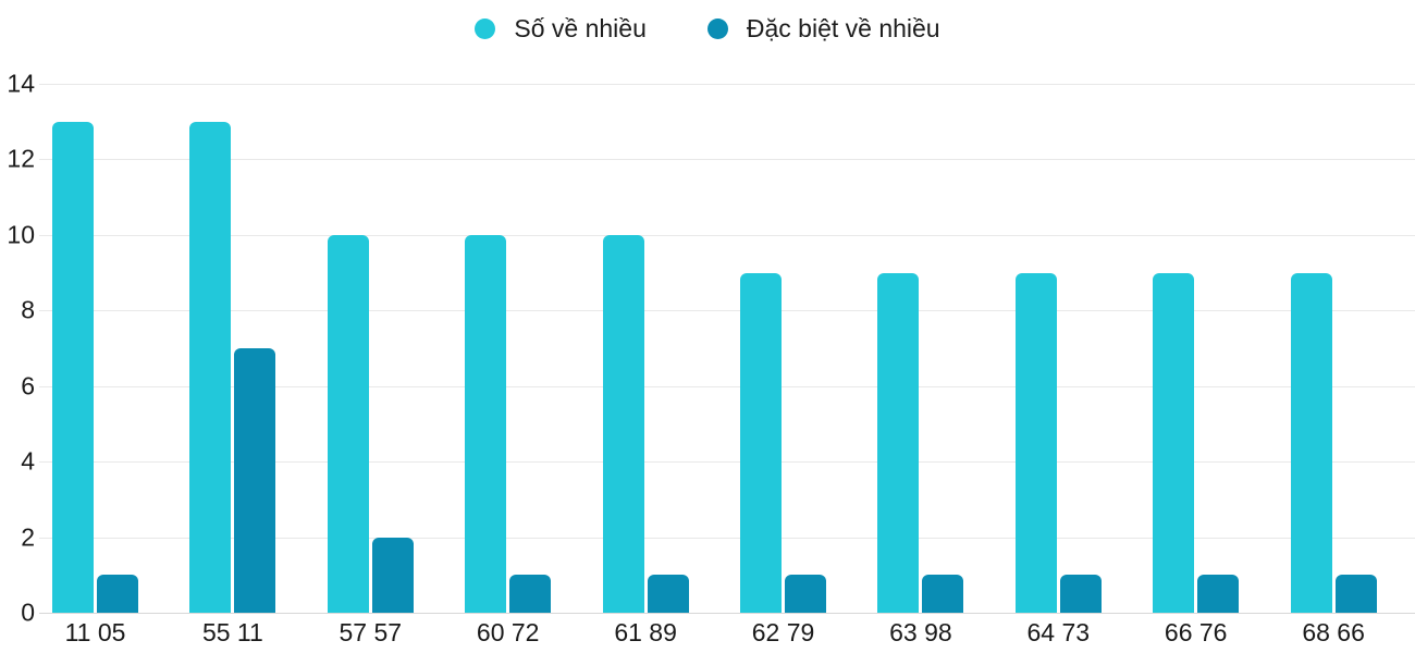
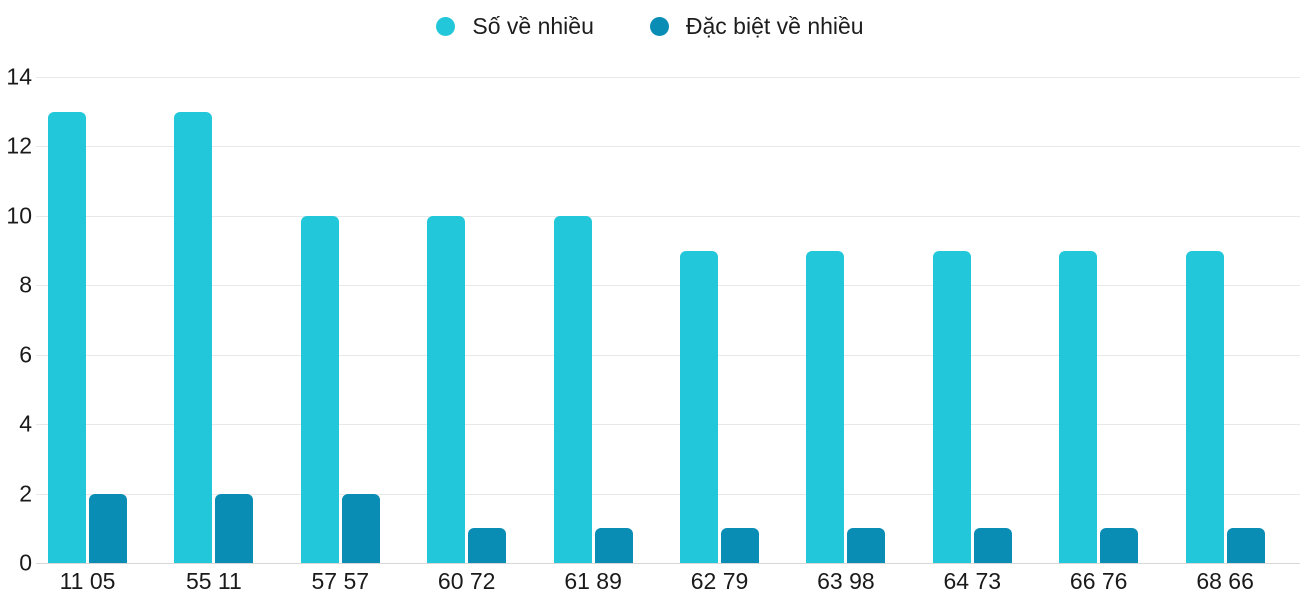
Đặc biệt về nhiều/11 05: 1 -> 2
Đặc biệt về nhiều/55 11: 7 -> 2
